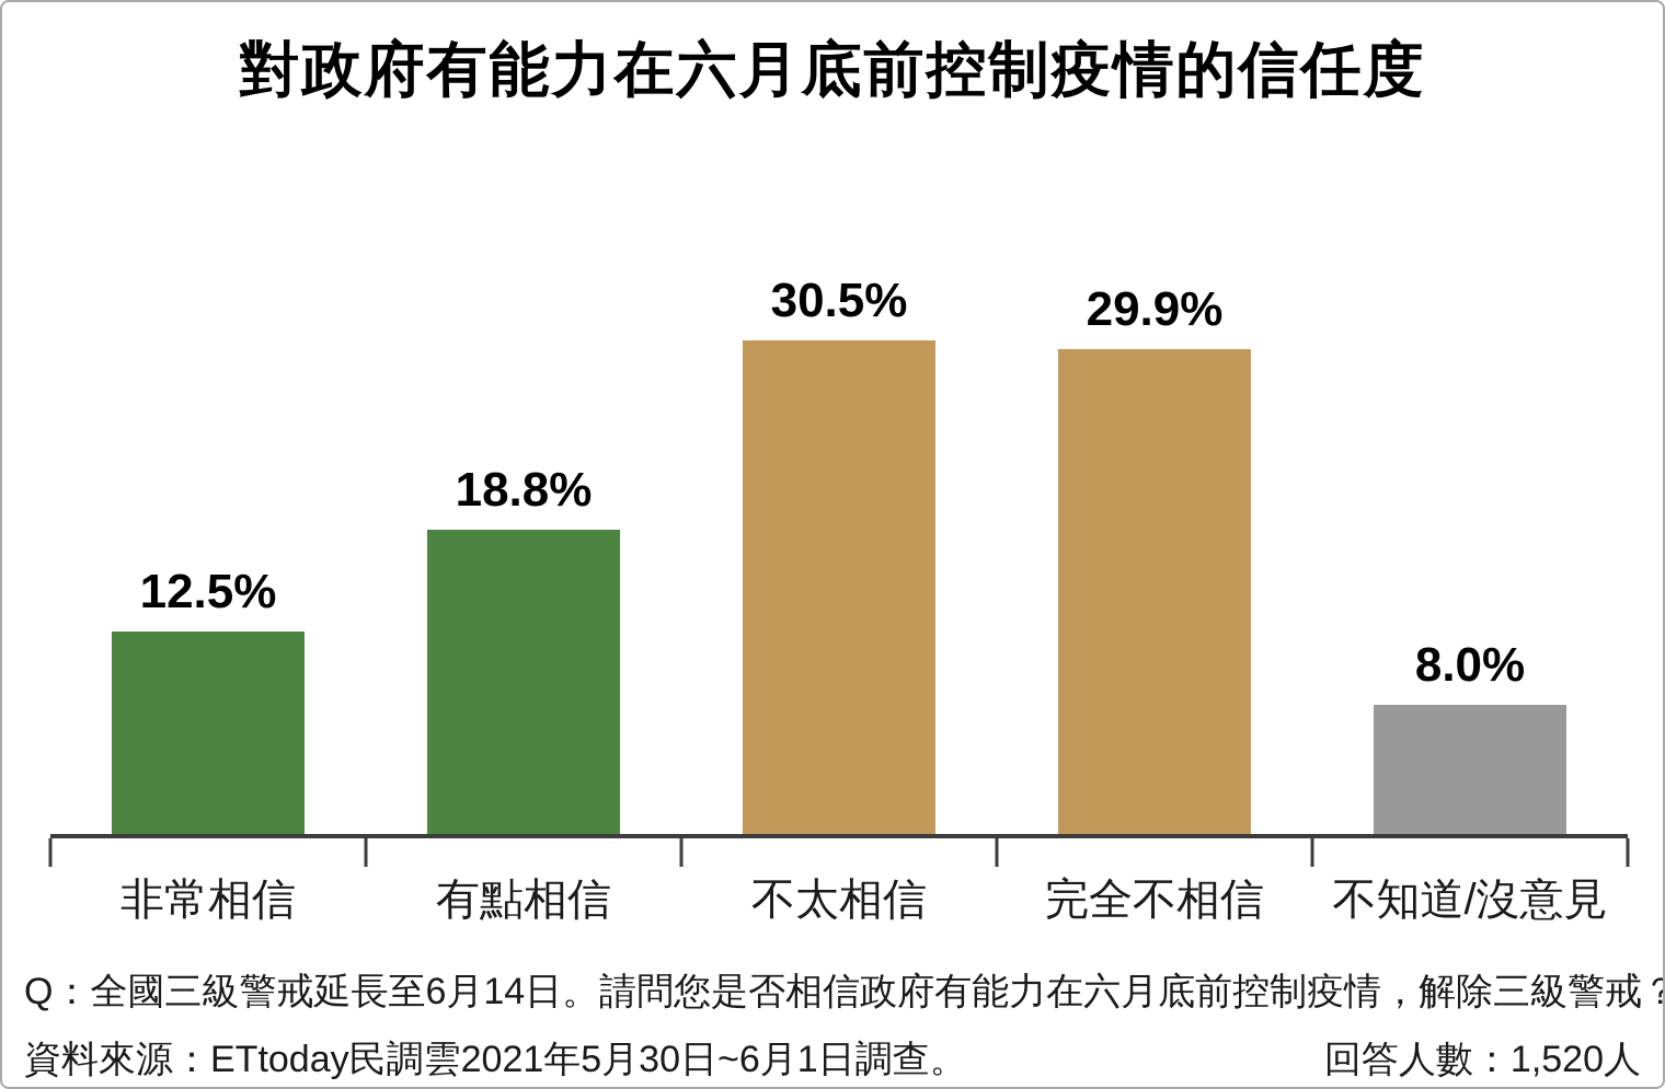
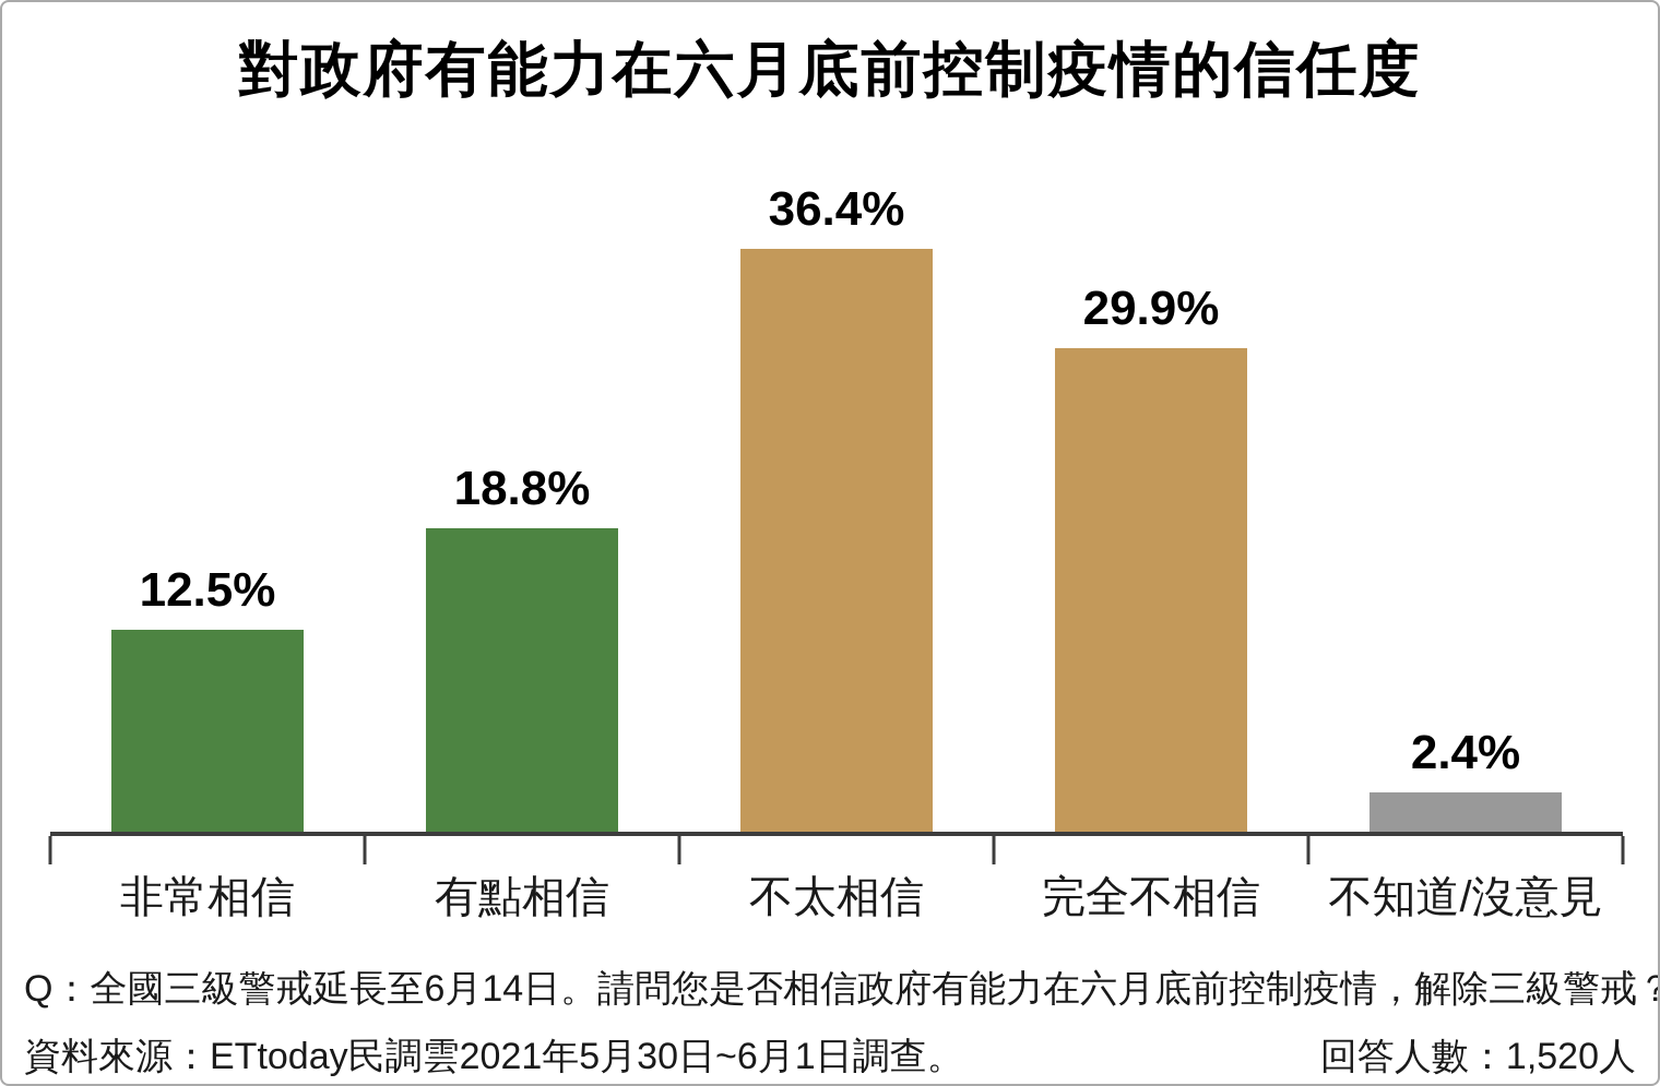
不太相信: 30.5% -> 36.4%
不知道/沒意見: 8.0% -> 2.4%
